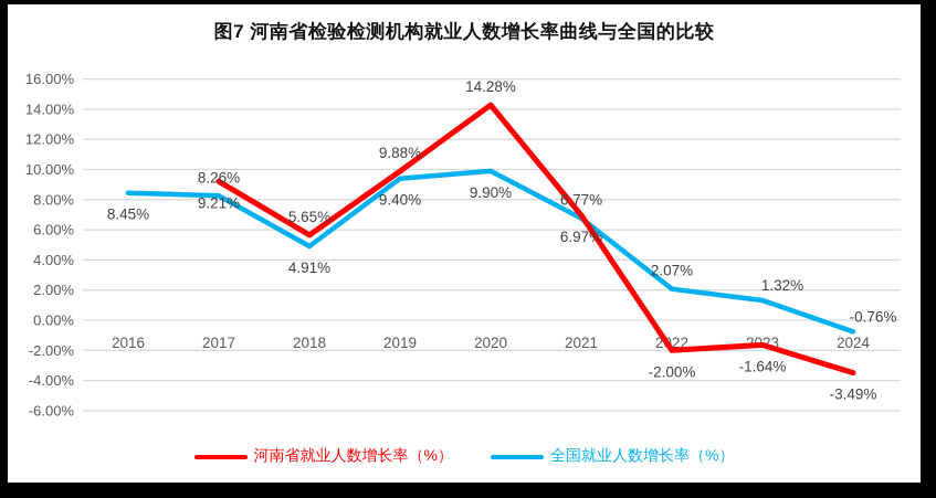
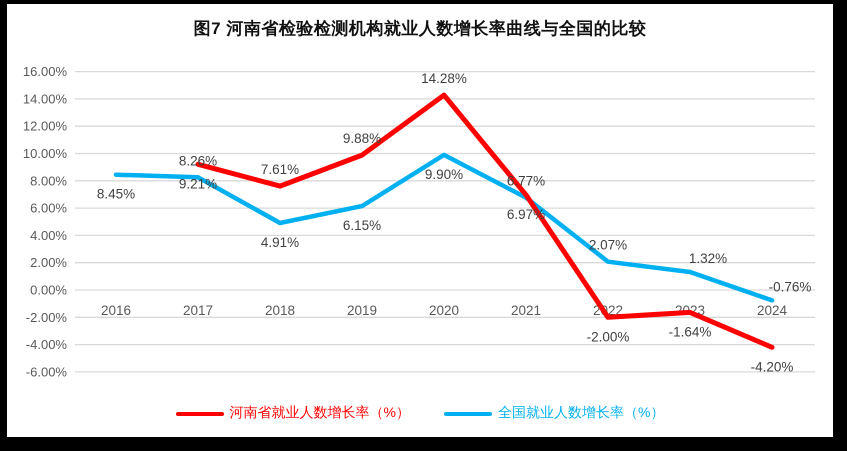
河南省就业人数增长率（%）/2018: 5.65% -> 7.61%
全国就业人数增长率（%）/2019: 9.40% -> 6.15%
河南省就业人数增长率（%）/2024: -3.49% -> -4.20%
